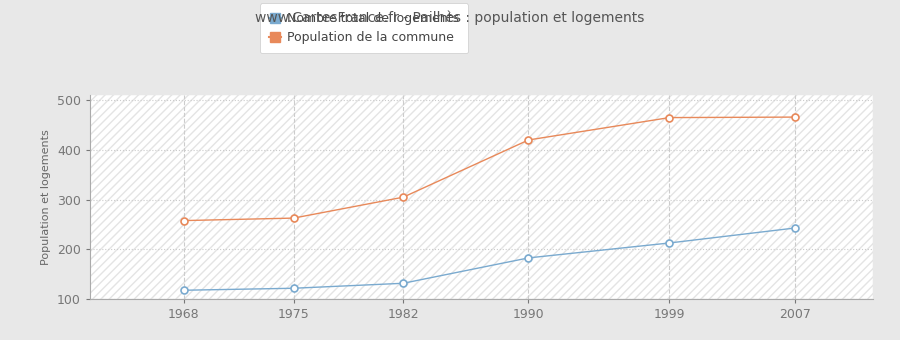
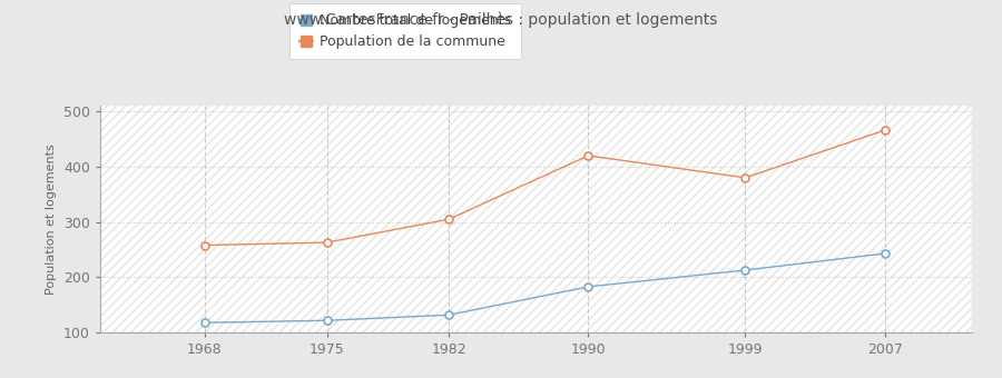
Population de la commune/1999: 465 -> 380
